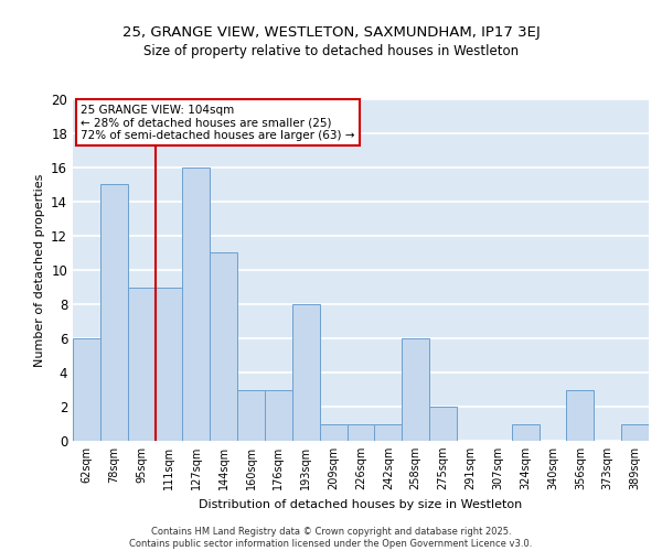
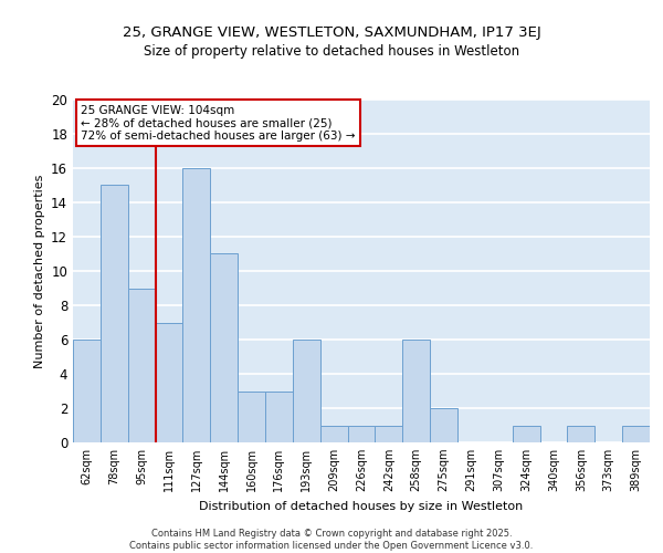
111sqm: 9 -> 7
193sqm: 8 -> 6
356sqm: 3 -> 1
